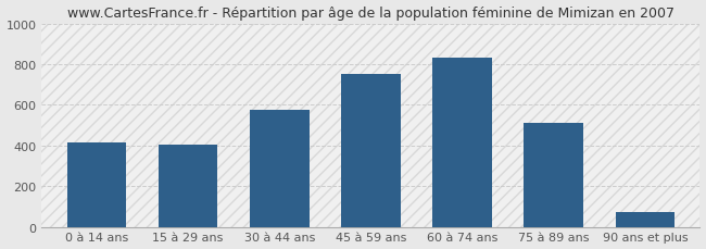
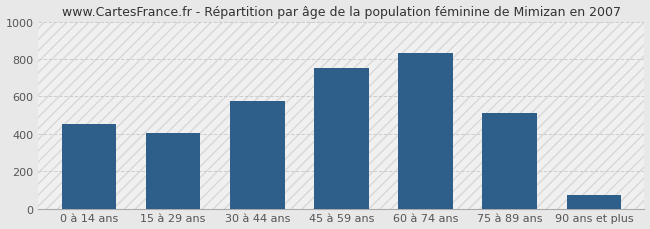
0 à 14 ans: 420 -> 450
